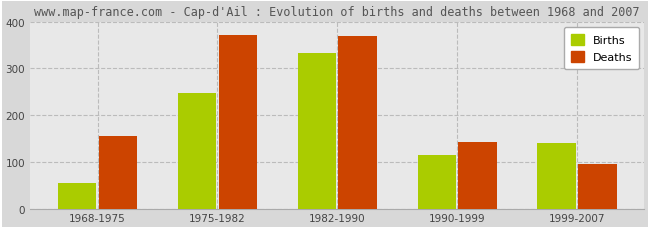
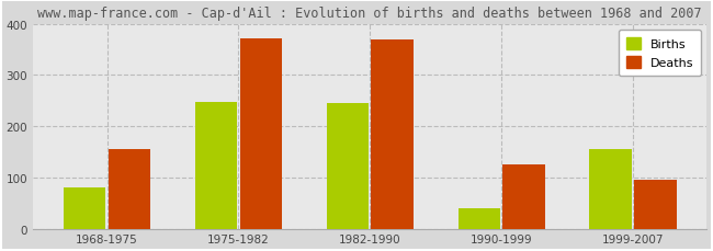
Births/1968-1975: 55 -> 80
Births/1982-1990: 333 -> 245
Births/1990-1999: 115 -> 40
Deaths/1990-1999: 142 -> 125
Births/1999-2007: 140 -> 155
